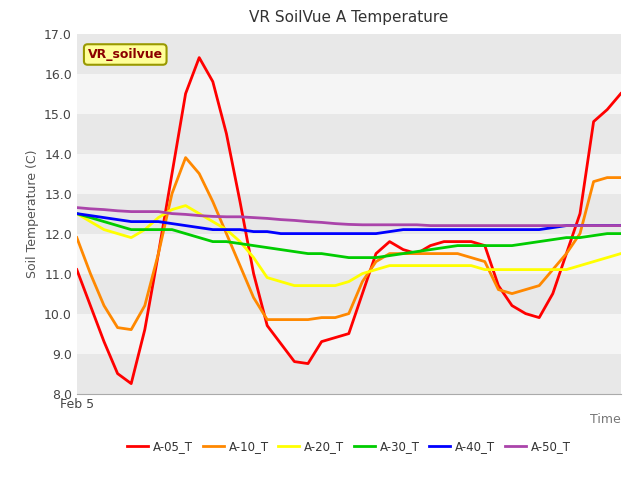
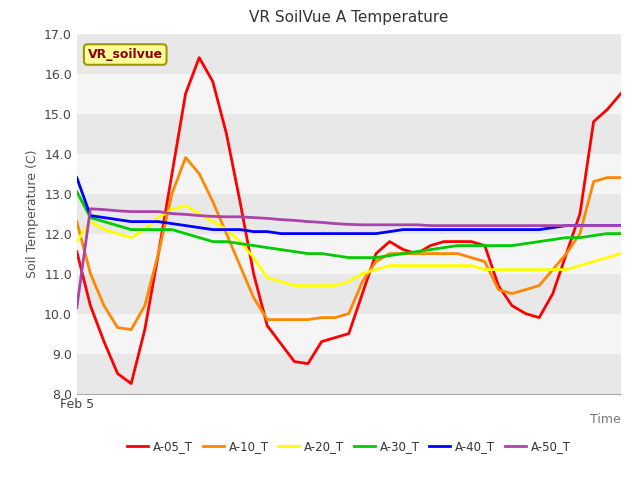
A-05_T/Feb 5: 11.10 -> 11.55
A-10_T/Feb 5: 11.90 -> 12.30
A-20_T/Feb 5: 12.5 -> 11.8
A-30_T/Feb 5: 12.50 -> 13.05
A-40_T/Feb 5: 12.50 -> 13.40
A-50_T/Feb 5: 12.65 -> 10.15
